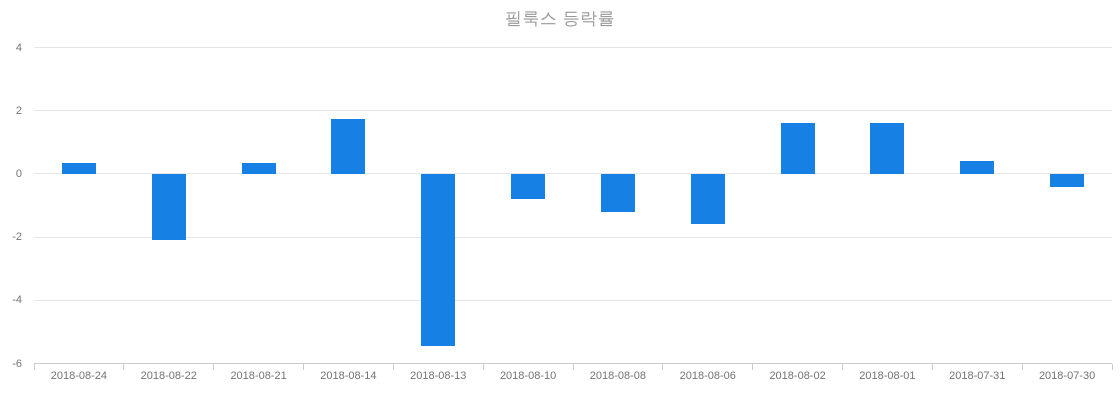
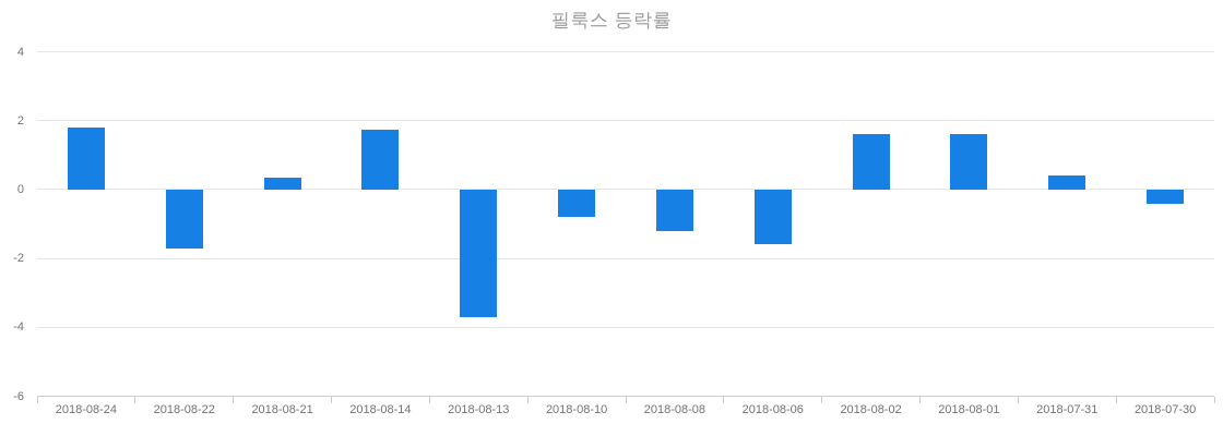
2018-08-24: 0.3 -> 1.8
2018-08-22: -2.1 -> -1.7
2018-08-13: -5.5 -> -3.7
